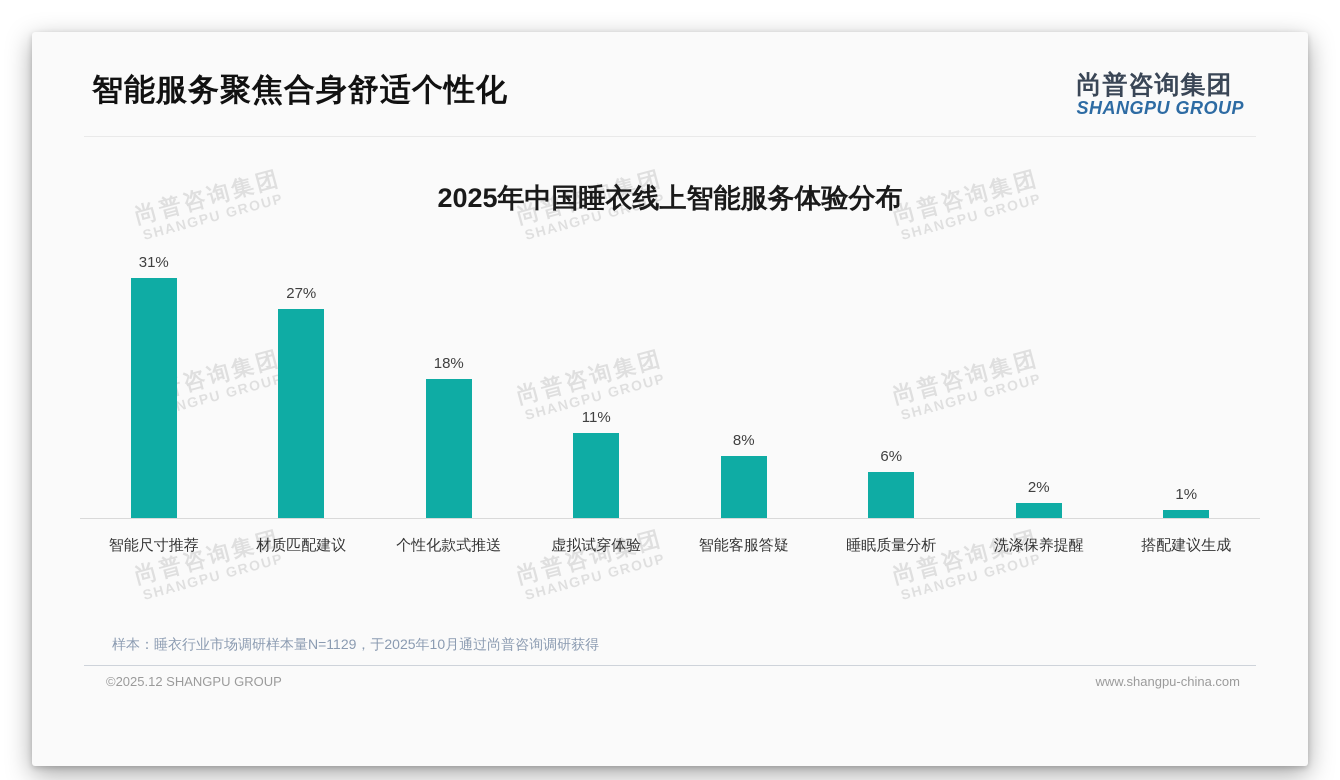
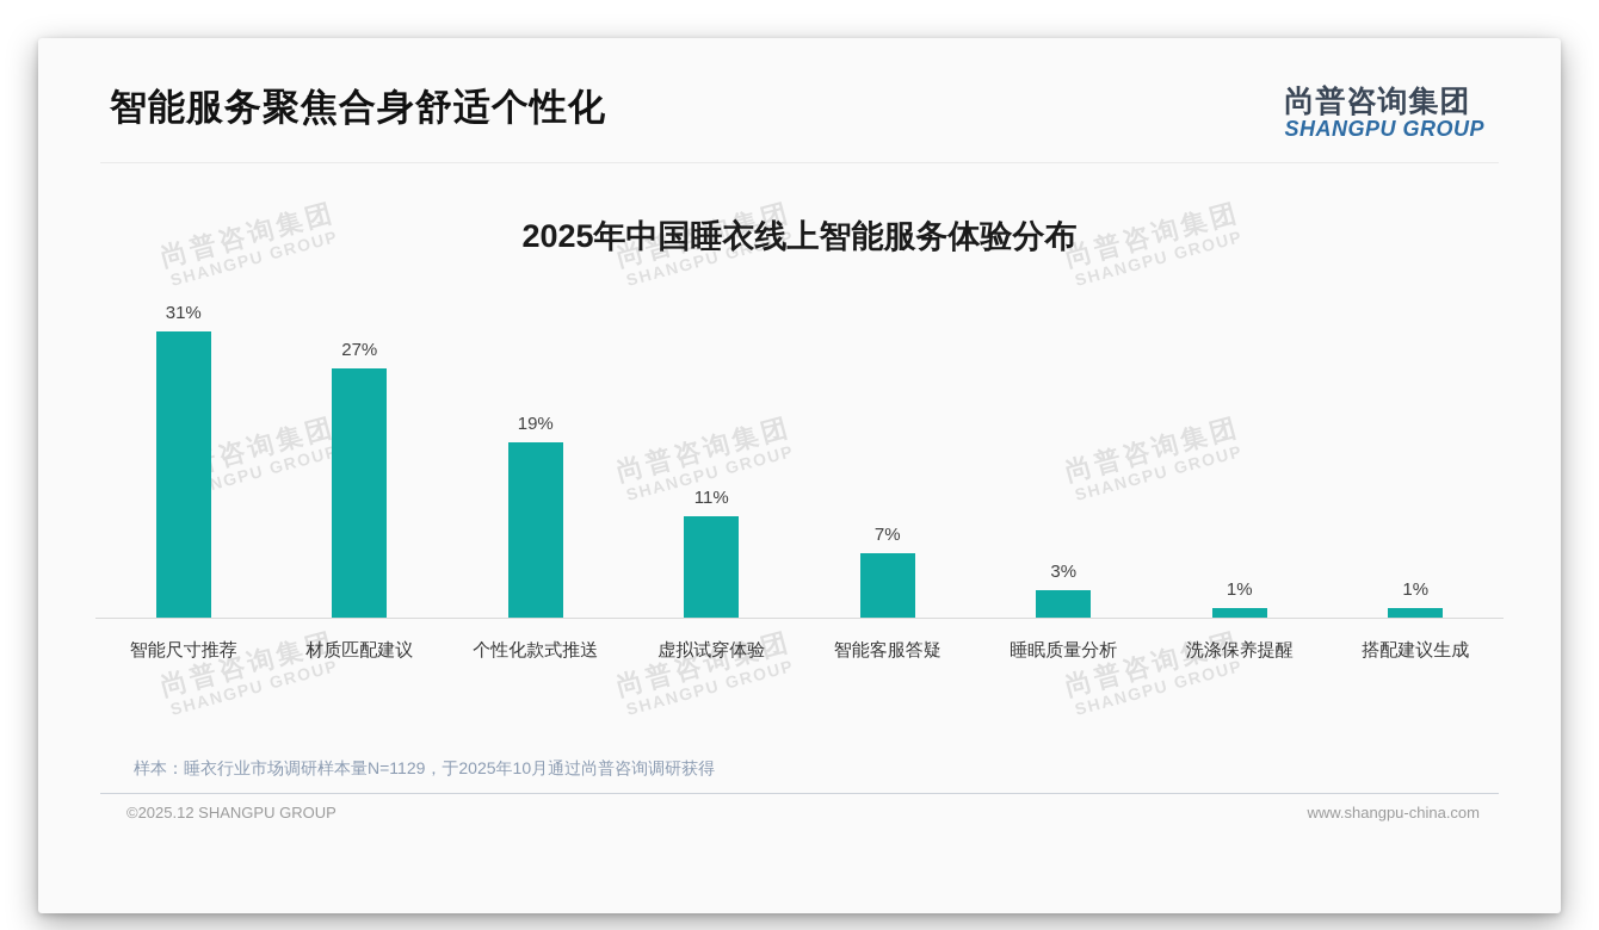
个性化款式推送: 18% -> 19%
智能客服答疑: 8% -> 7%
睡眠质量分析: 6% -> 3%
洗涤保养提醒: 2% -> 1%
